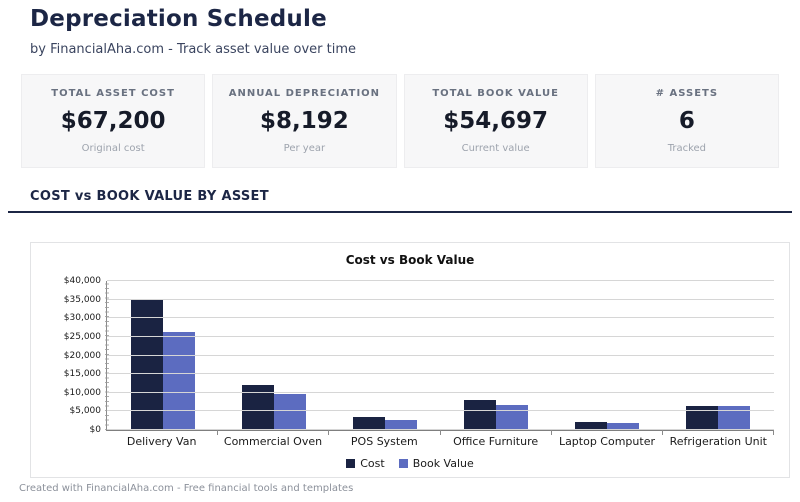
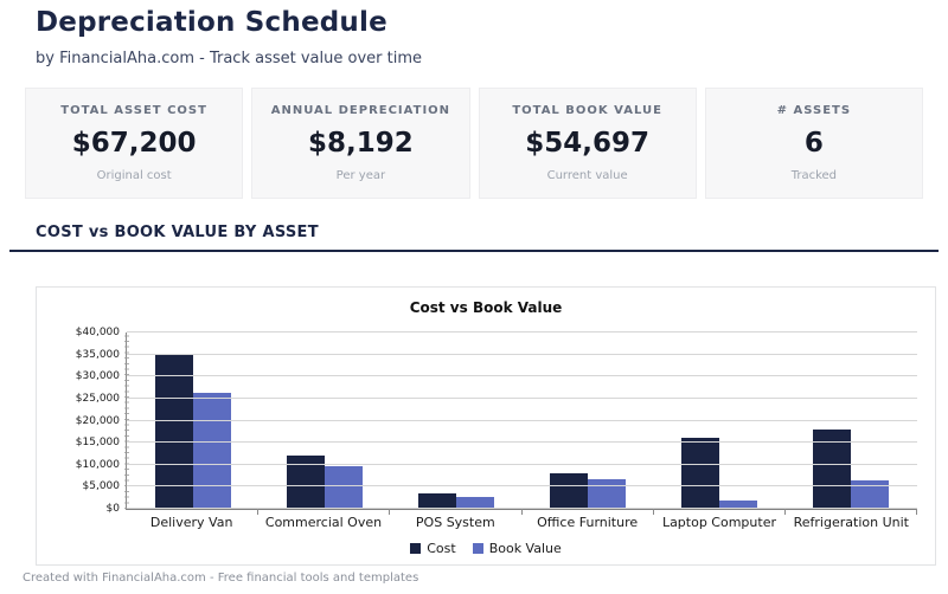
Cost/Laptop Computer: $2000 -> $16000
Cost/Refrigeration Unit: $6000 -> $18000
